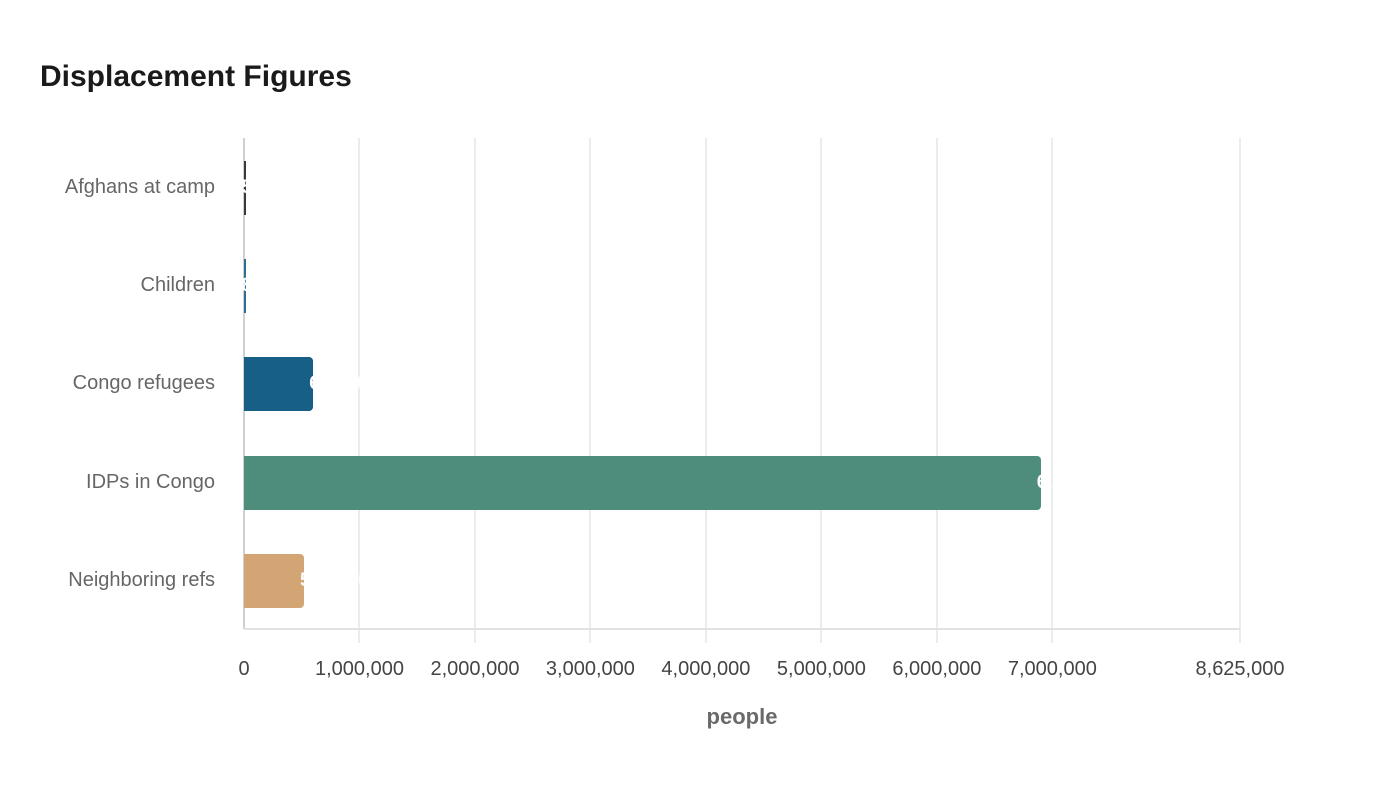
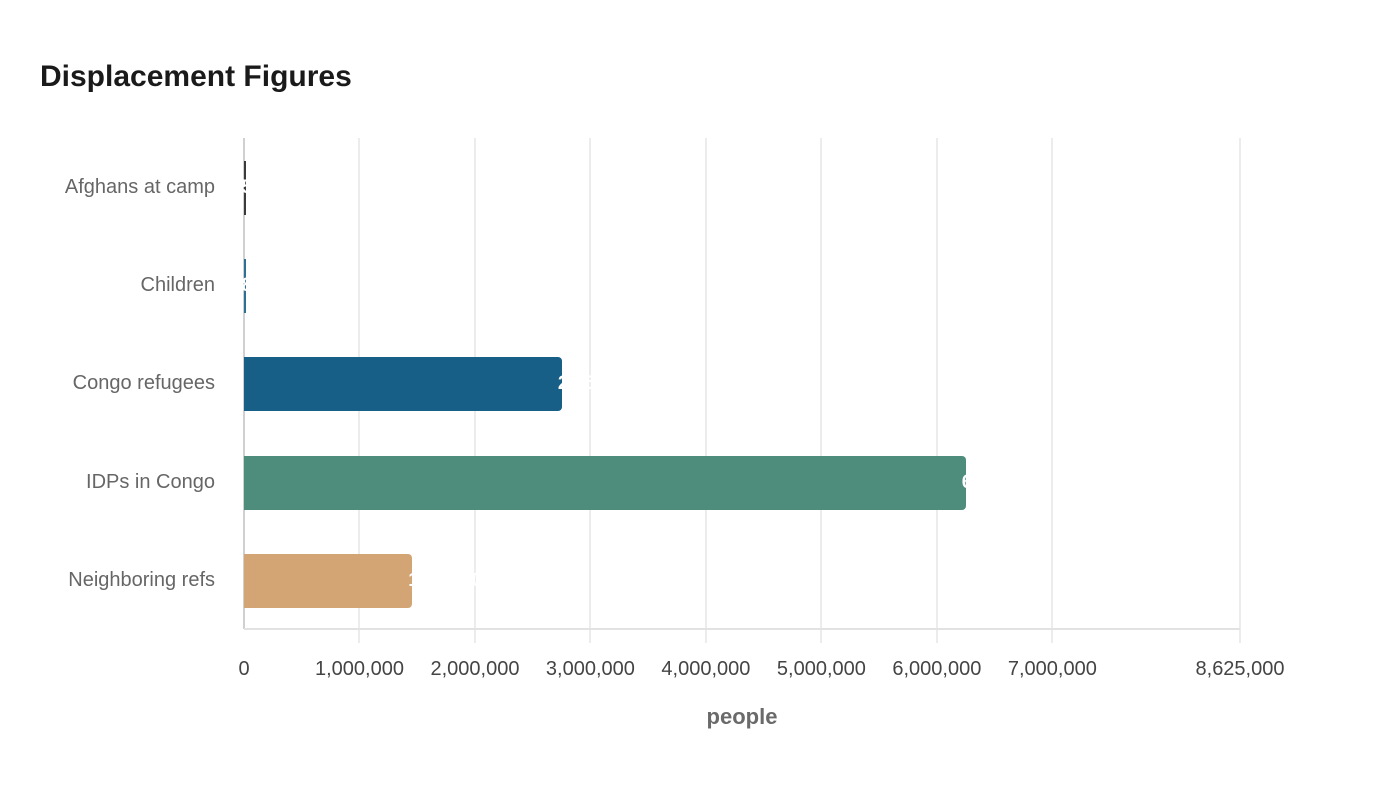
Congo refugees: 600,000 -> 2,753,000
IDPs in Congo: 6,900,000 -> 6,250,000
Neighboring refs: 520,000 -> 1,457,000
